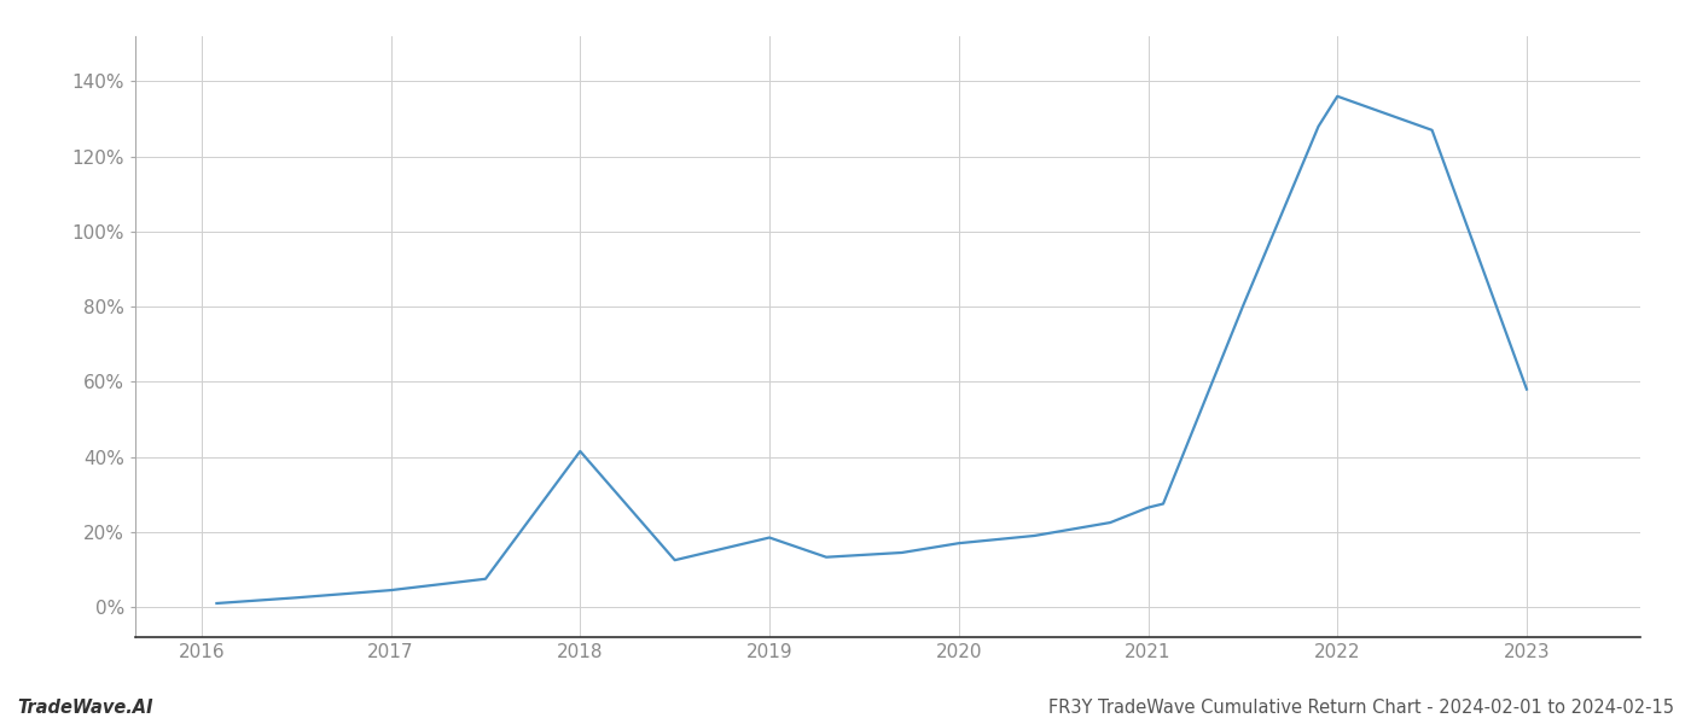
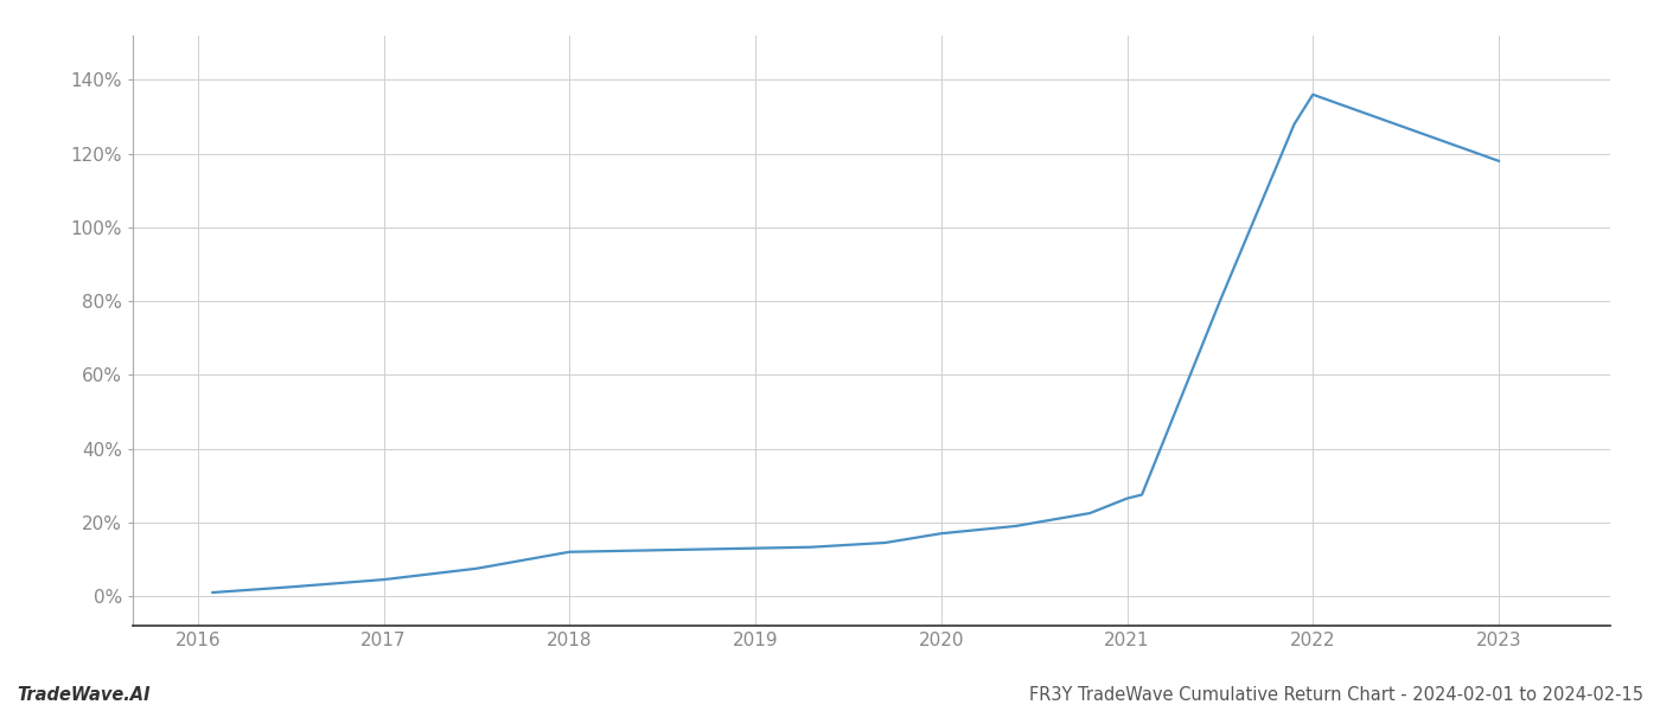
2018: 41.5% -> 12.0%
2019: 18.5% -> 13.0%
2023: 58.0% -> 118.0%
